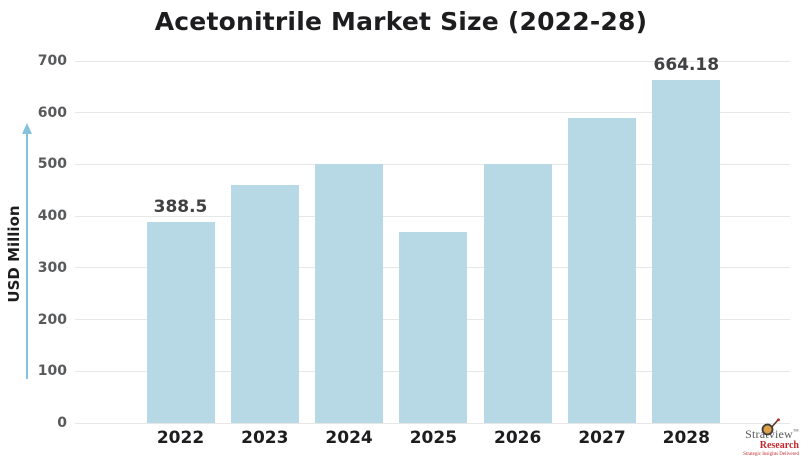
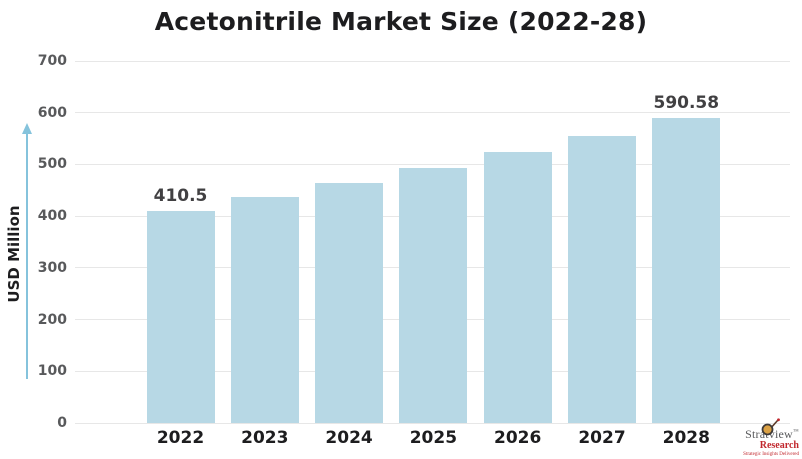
2022: 388.5 -> 410.5
2023: 460 -> 440
2024: 500 -> 460
2025: 370 -> 490
2026: 500 -> 520
2027: 590 -> 560
2028: 664.18 -> 590.58
